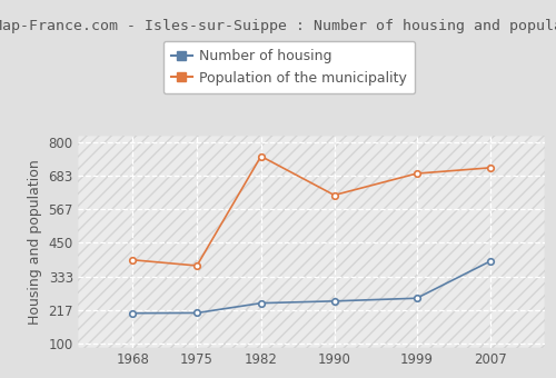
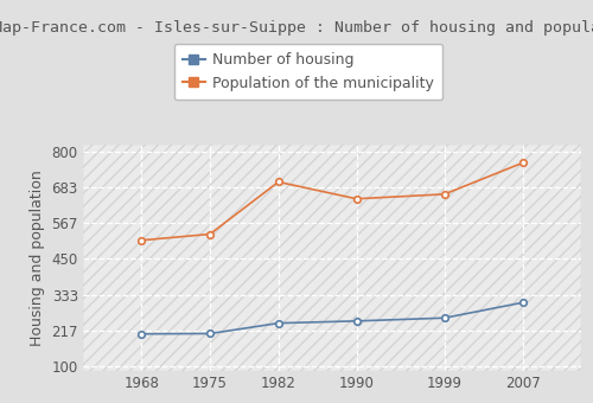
Population of the municipality/1968: 390 -> 510
Population of the municipality/1975: 370 -> 530
Population of the municipality/1982: 750 -> 700
Population of the municipality/1990: 615 -> 645
Population of the municipality/1999: 690 -> 660
Number of housing/2007: 385 -> 307
Population of the municipality/2007: 710 -> 762
